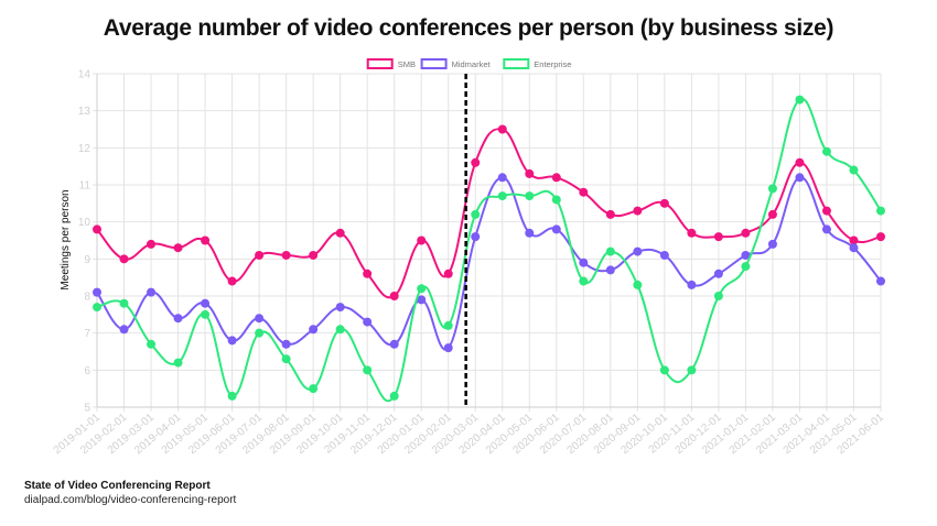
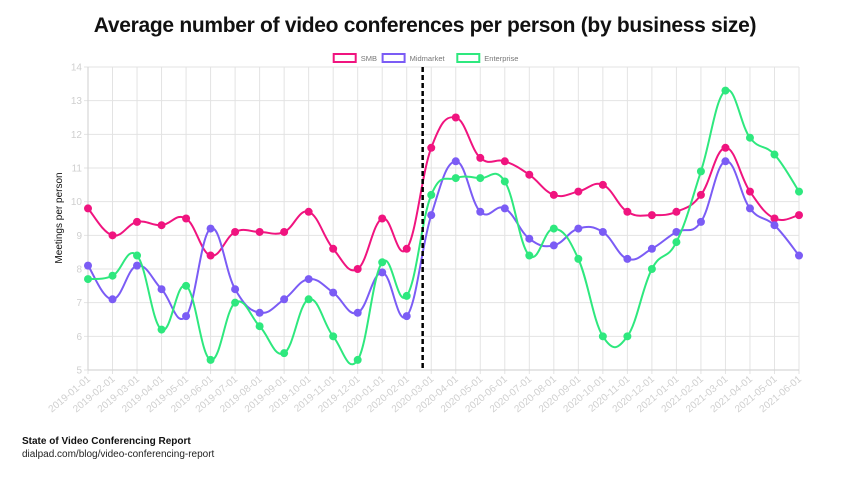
Enterprise/2019-03-01: 6.7 -> 8.4
Midmarket/2019-05-01: 7.8 -> 6.6
Midmarket/2019-06-01: 6.8 -> 9.2
